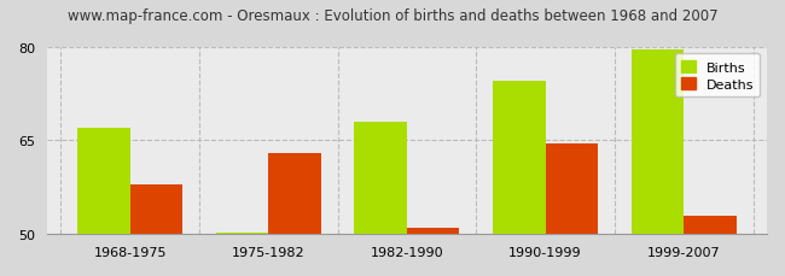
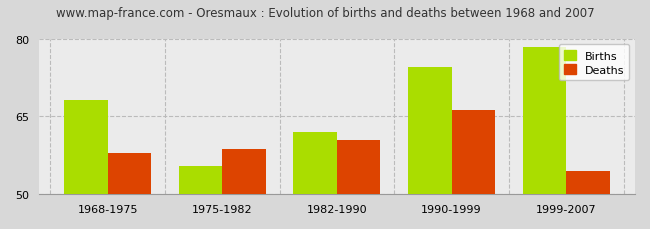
Births/1968-1975: 67.0 -> 68.2
Births/1975-1982: 50.2 -> 55.4
Deaths/1975-1982: 63.0 -> 58.8
Births/1982-1990: 68.0 -> 62.0
Deaths/1982-1990: 51.0 -> 60.4
Deaths/1990-1999: 64.5 -> 66.2
Births/1999-2007: 79.5 -> 78.4
Deaths/1999-2007: 53.0 -> 54.4
